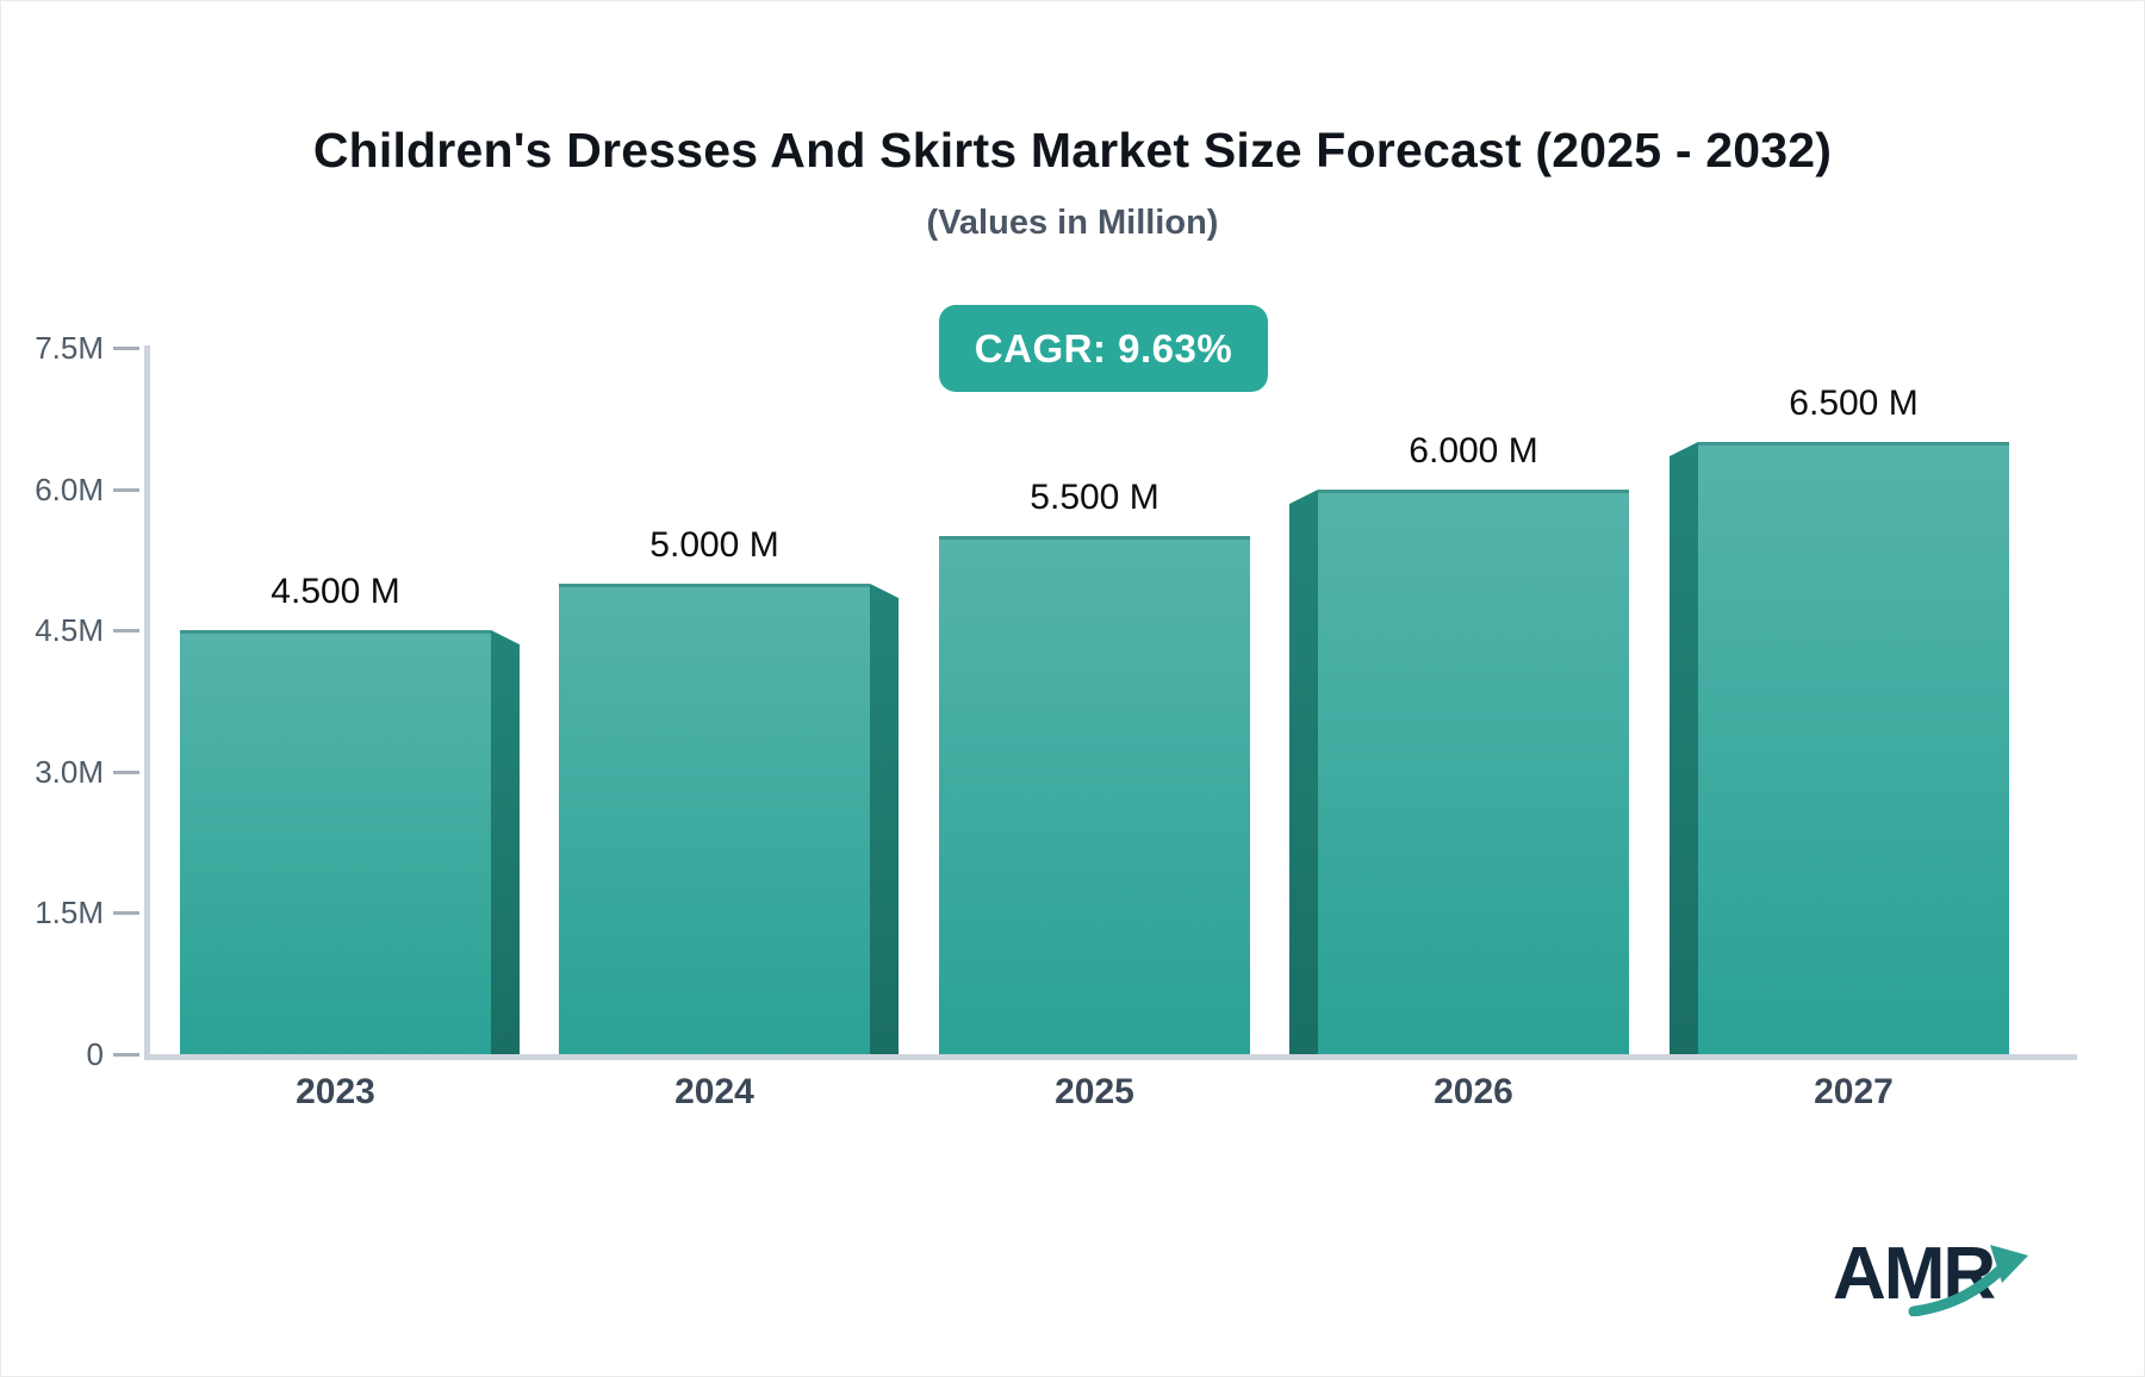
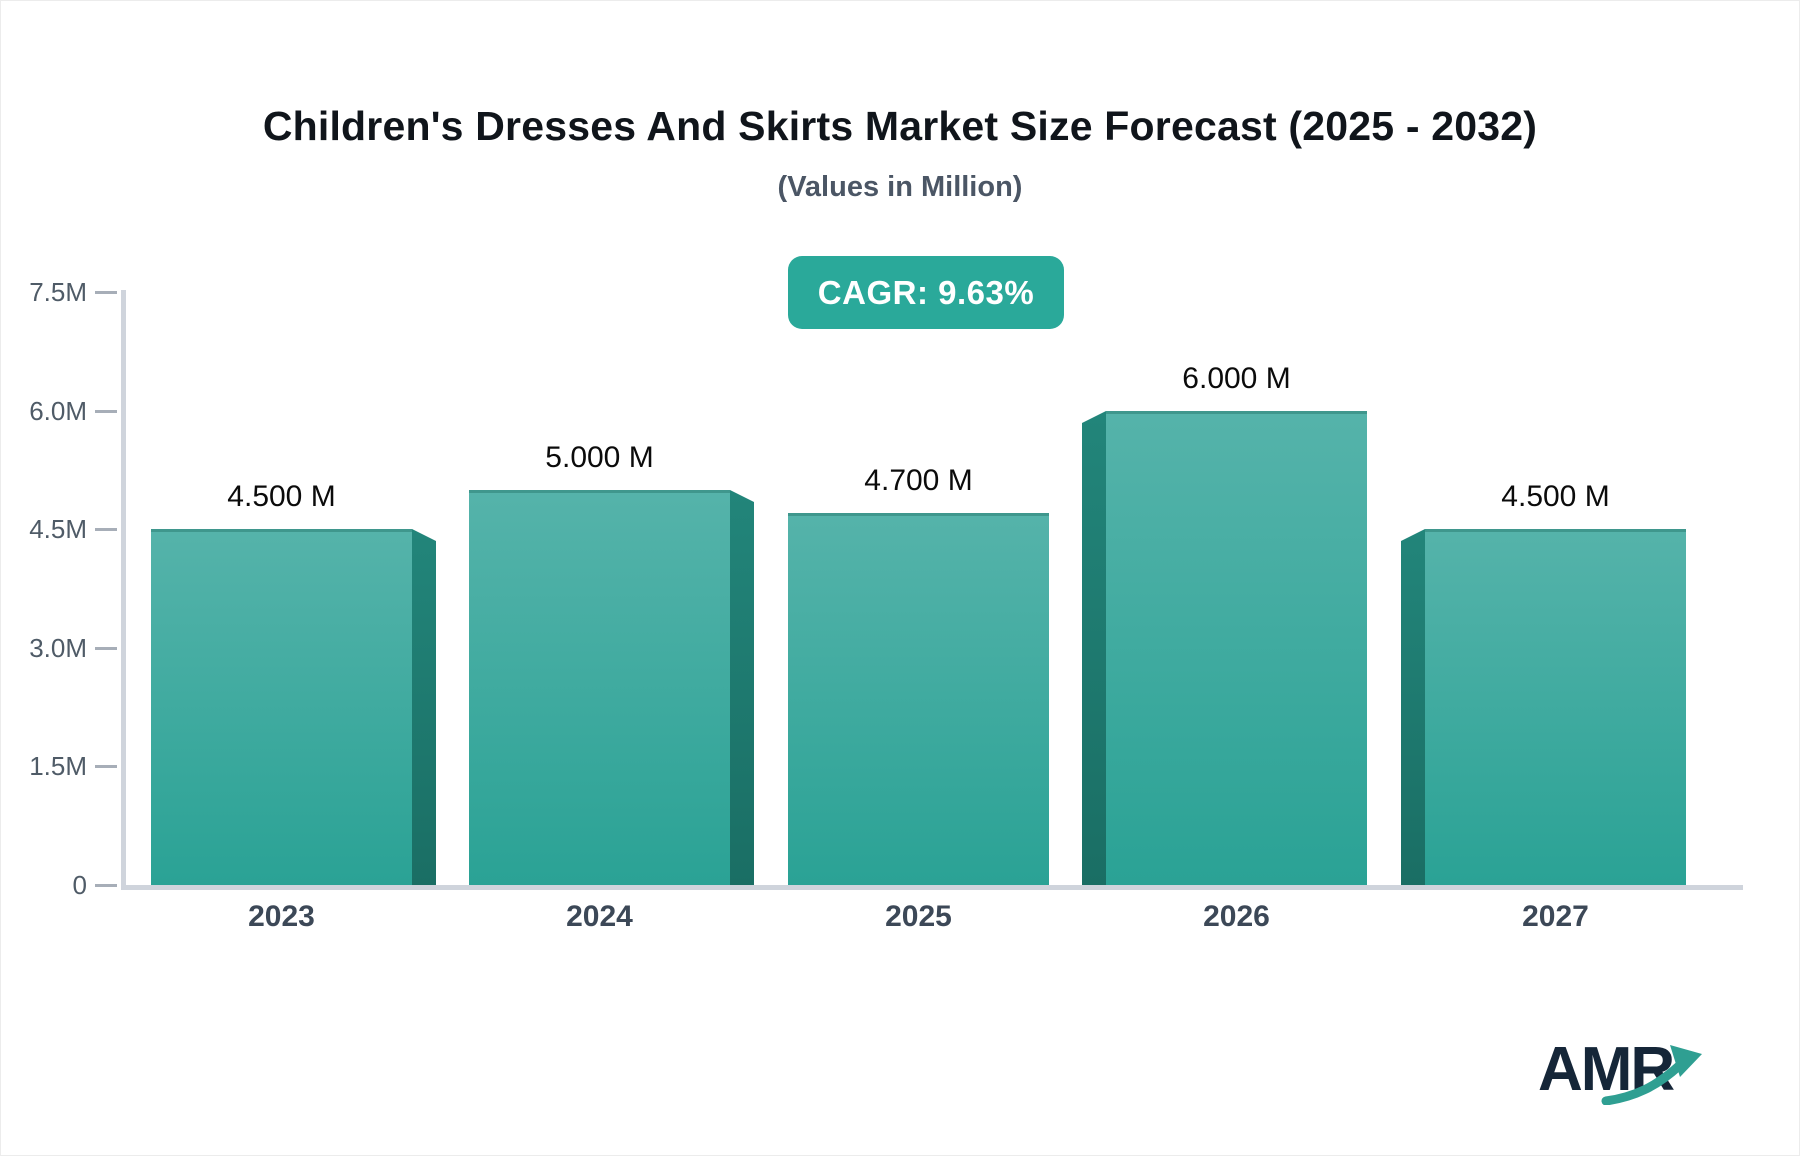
2025: 5.500 -> 4.700
2027: 6.500 -> 4.500
